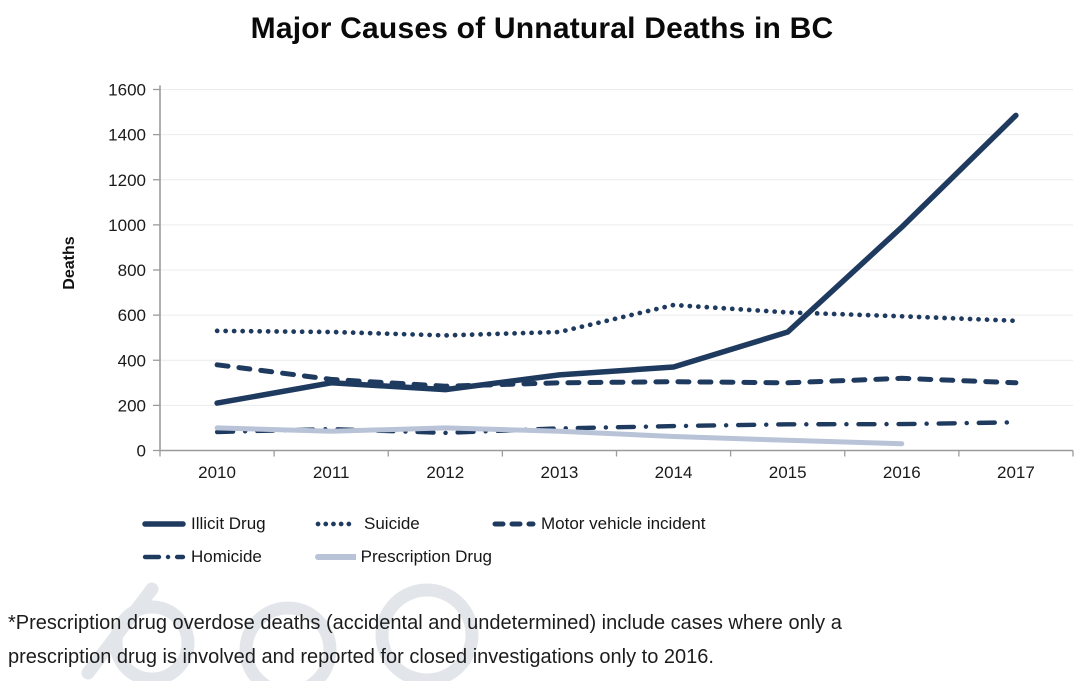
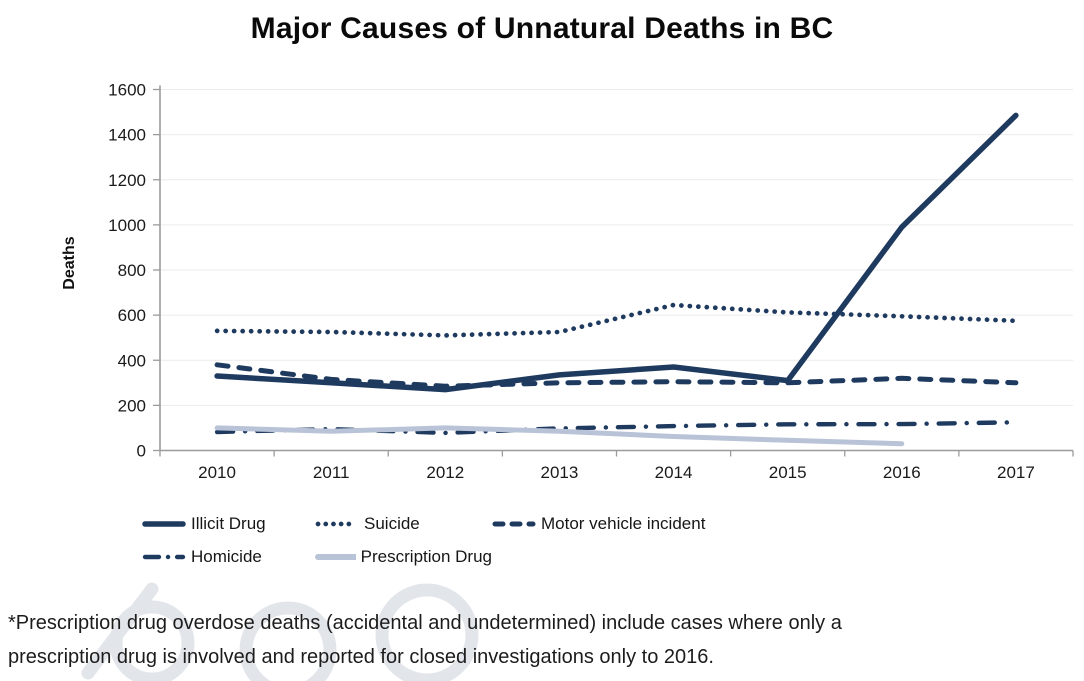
Illicit Drug/2010: 210 -> 330
Illicit Drug/2015: 520 -> 310
